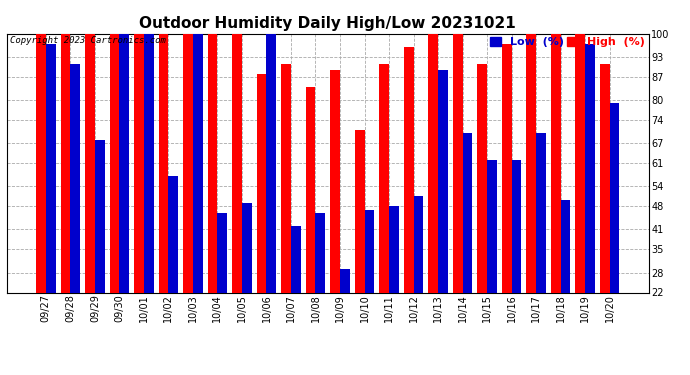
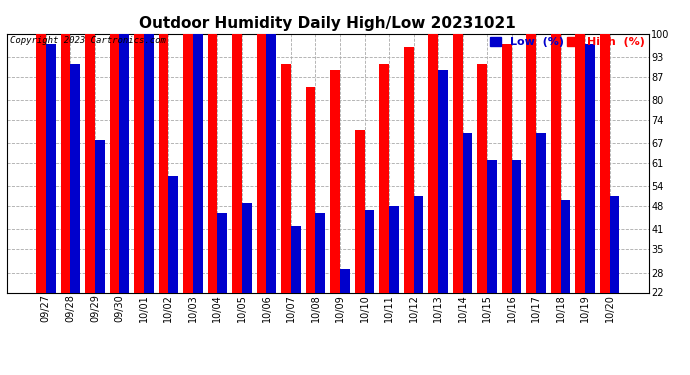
High (%)/10/06: 88 -> 100
High (%)/10/20: 91 -> 100
Low (%)/10/20: 79 -> 51
